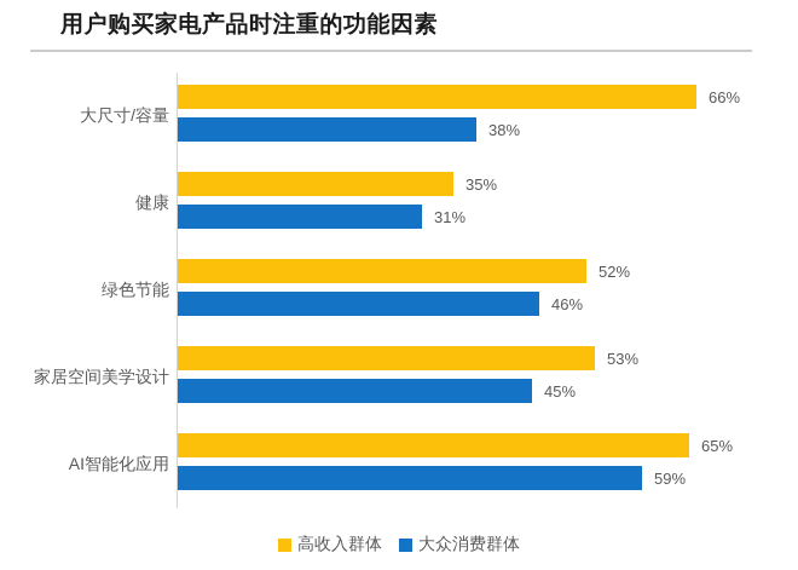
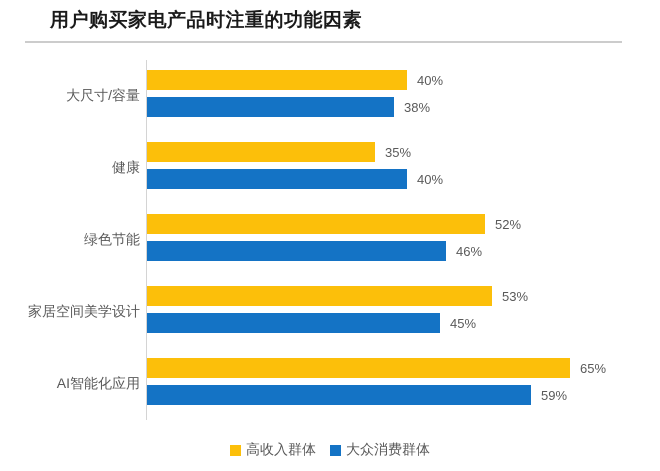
高收入群体/大尺寸/容量: 66% -> 40%
大众消费群体/健康: 31% -> 40%
